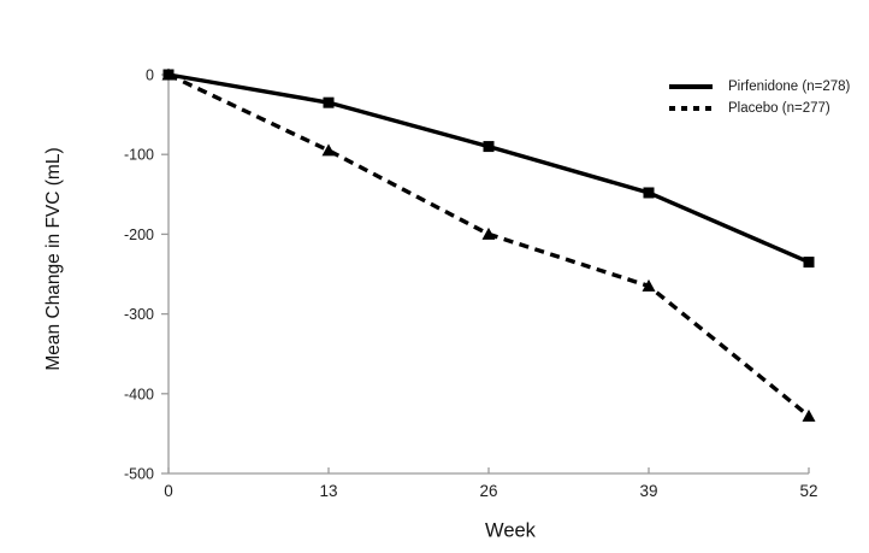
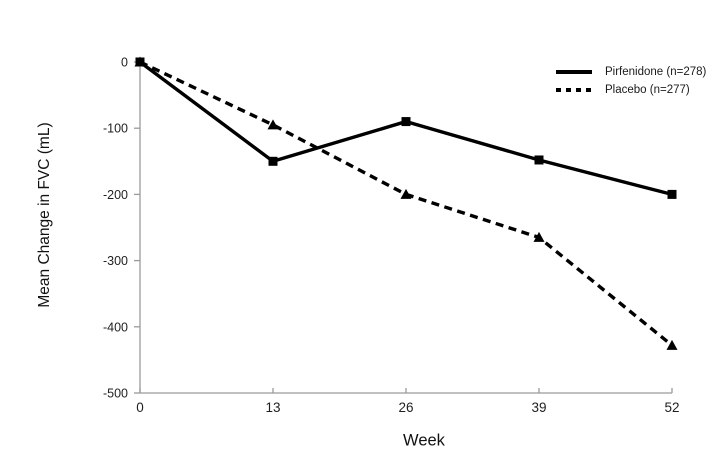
Pirfenidone (n=278)/13: -40 -> -150
Pirfenidone (n=278)/52: -240 -> -200
